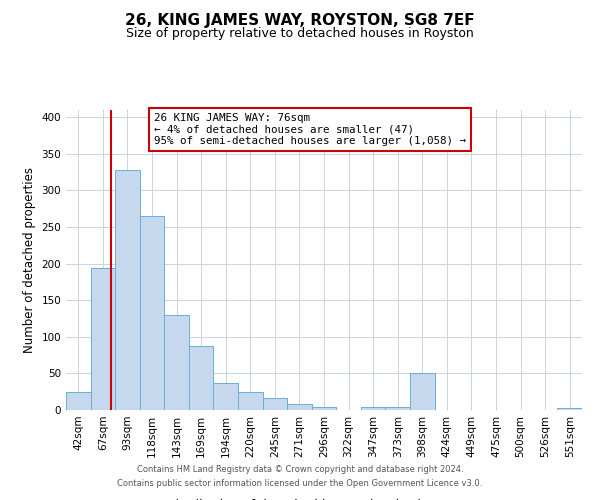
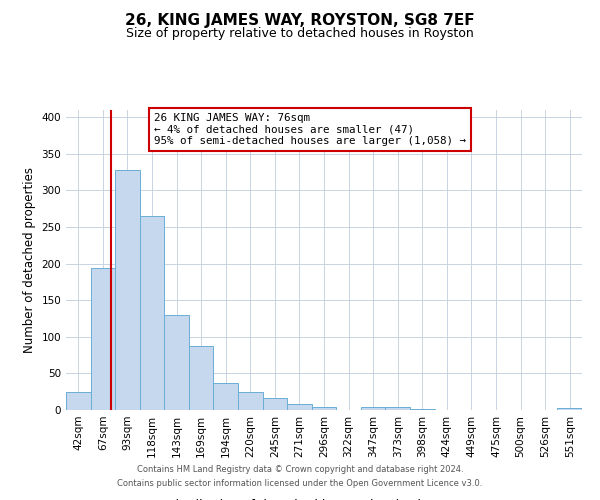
398sqm: 50 -> 2
